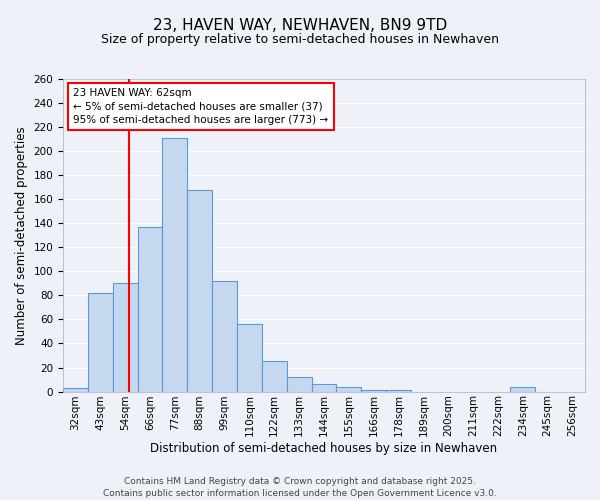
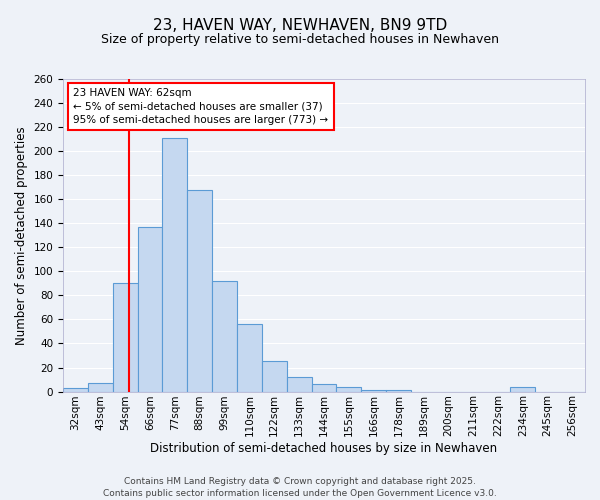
43sqm: 82 -> 7
